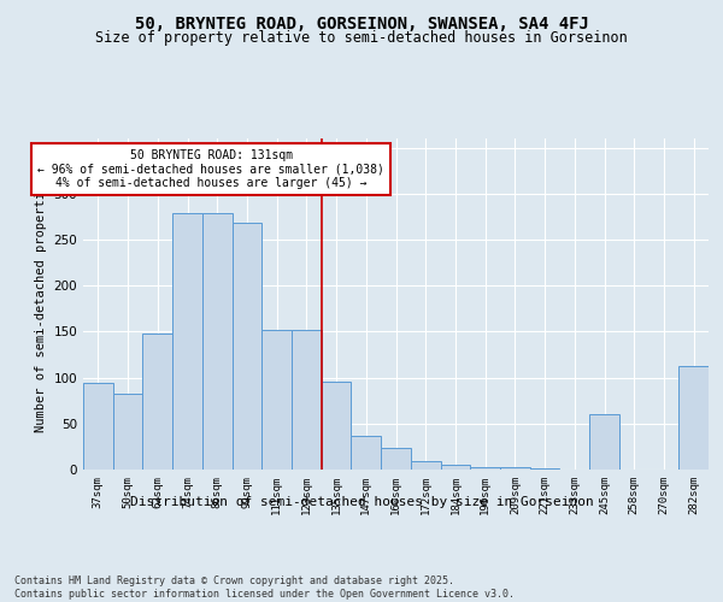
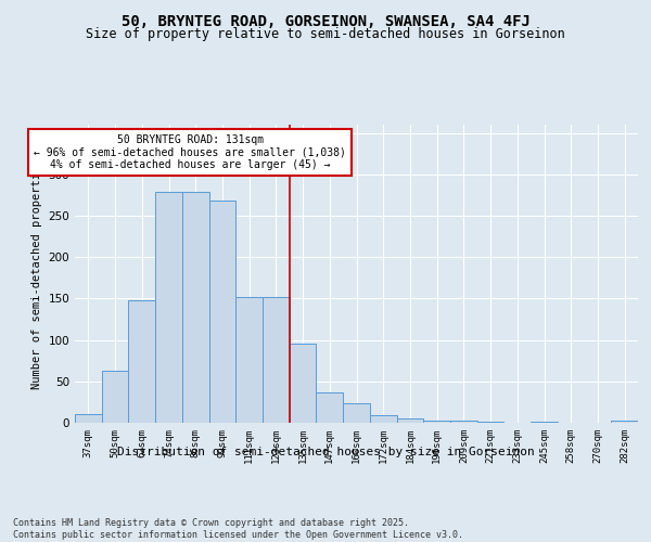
37sqm: 94 -> 10
50sqm: 82 -> 63
245sqm: 60 -> 1
282sqm: 112 -> 2
